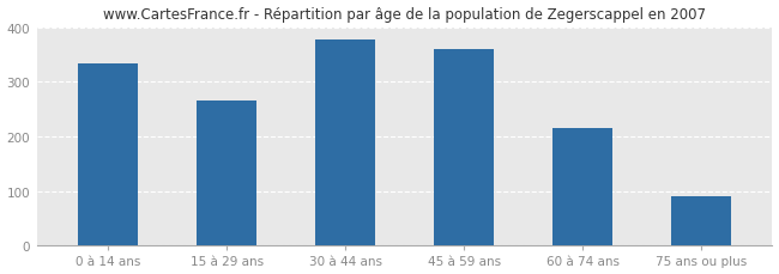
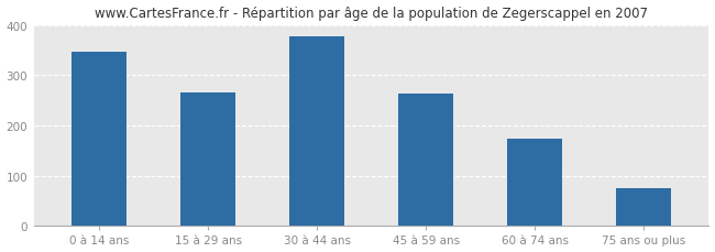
0 à 14 ans: 335 -> 348
45 à 59 ans: 360 -> 263
60 à 74 ans: 215 -> 173
75 ans ou plus: 90 -> 75
